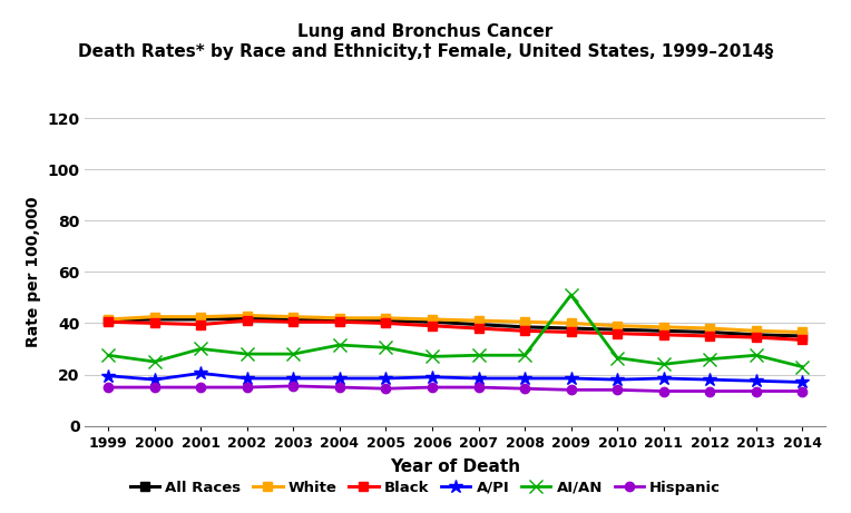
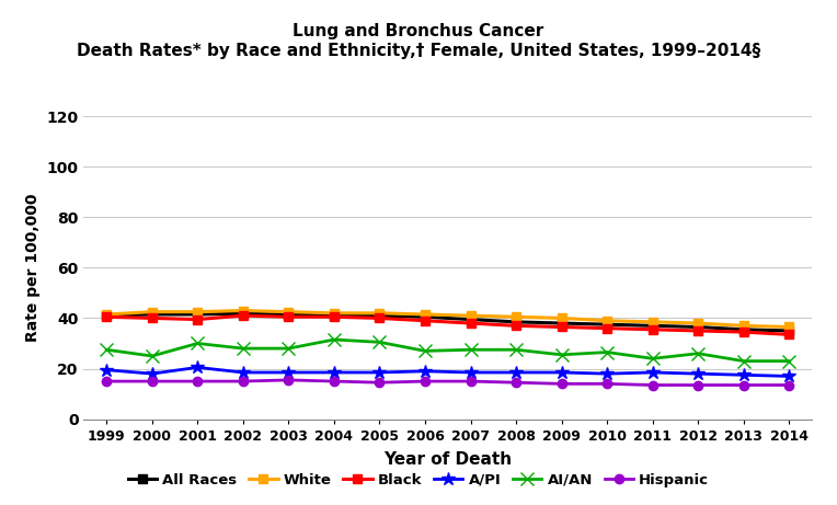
AI/AN/2009: 51.0 -> 25.5
AI/AN/2013: 27.5 -> 23.0
